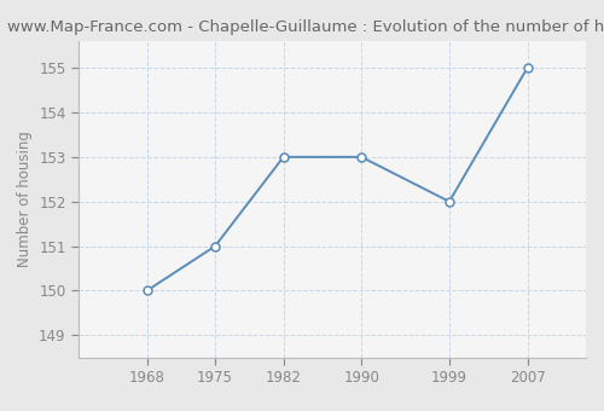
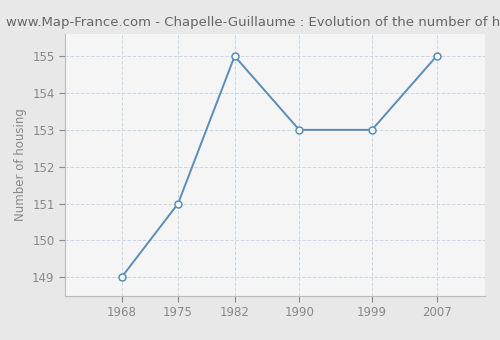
1968: 150 -> 149
1982: 153 -> 155
1999: 152 -> 153
